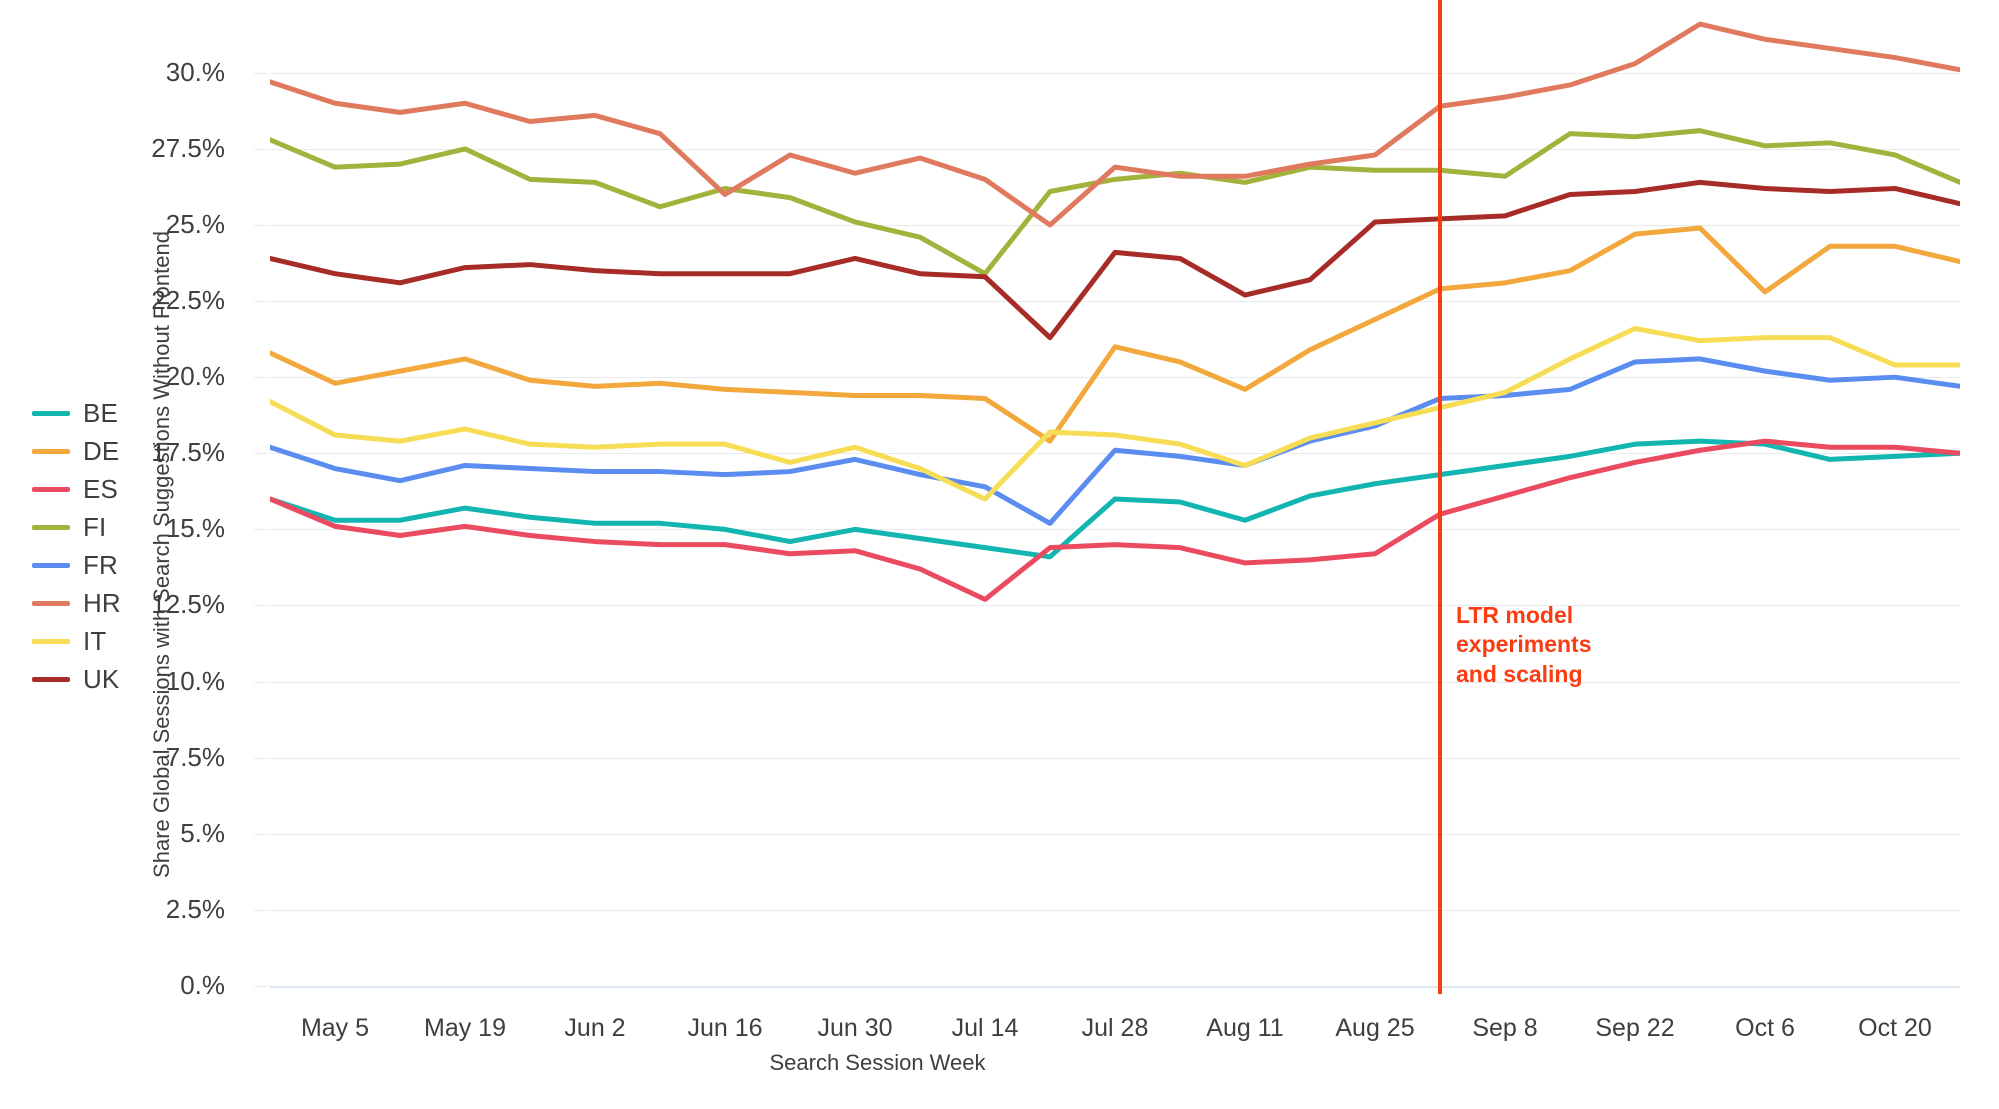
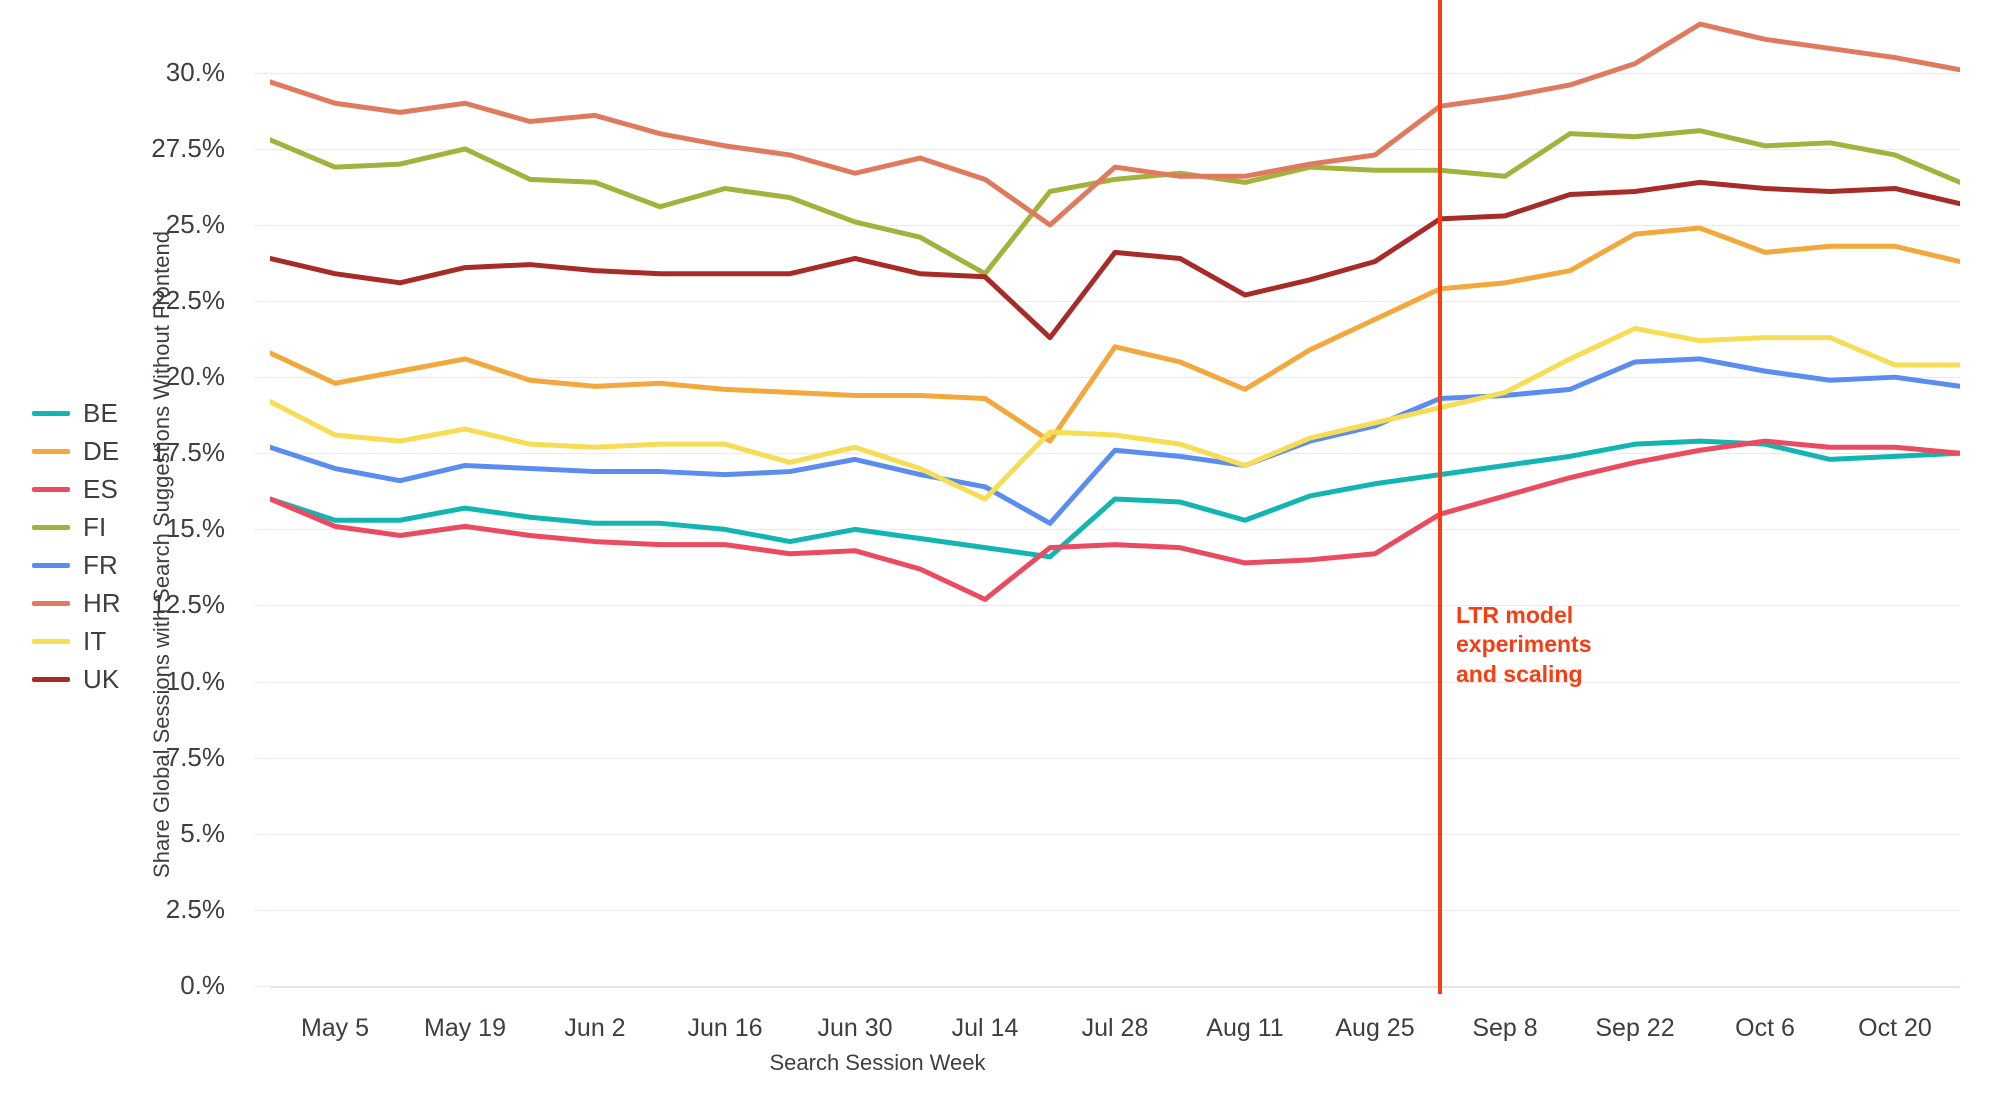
HR/Jun 16: 26.0% -> 27.6%
UK/Aug 25: 25.1% -> 23.8%
DE/Oct 6: 22.8% -> 24.1%
